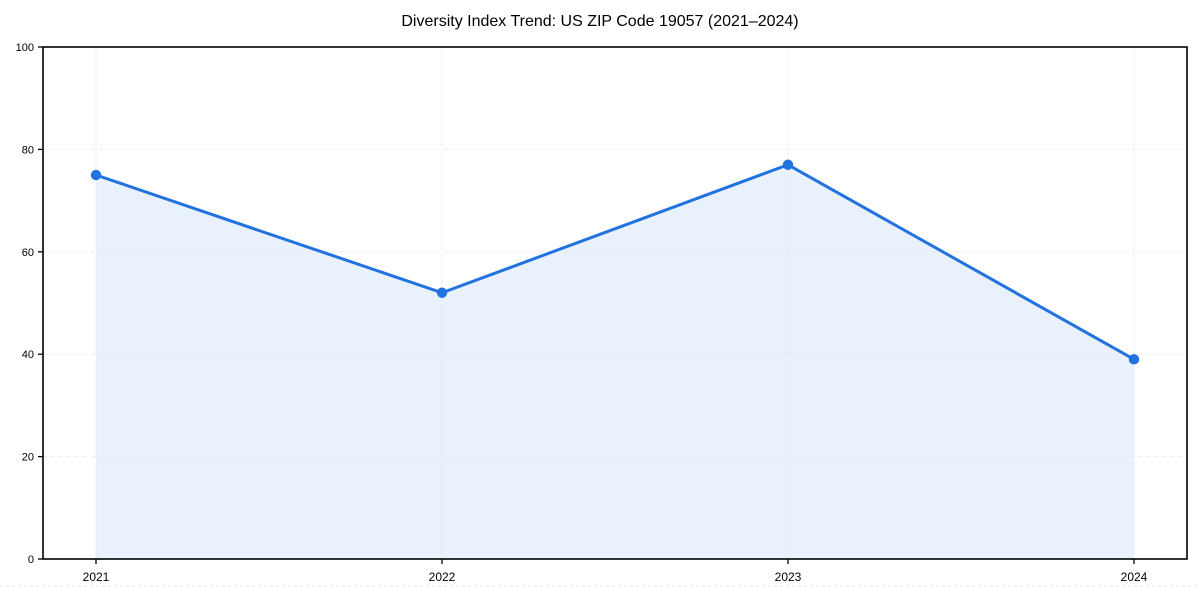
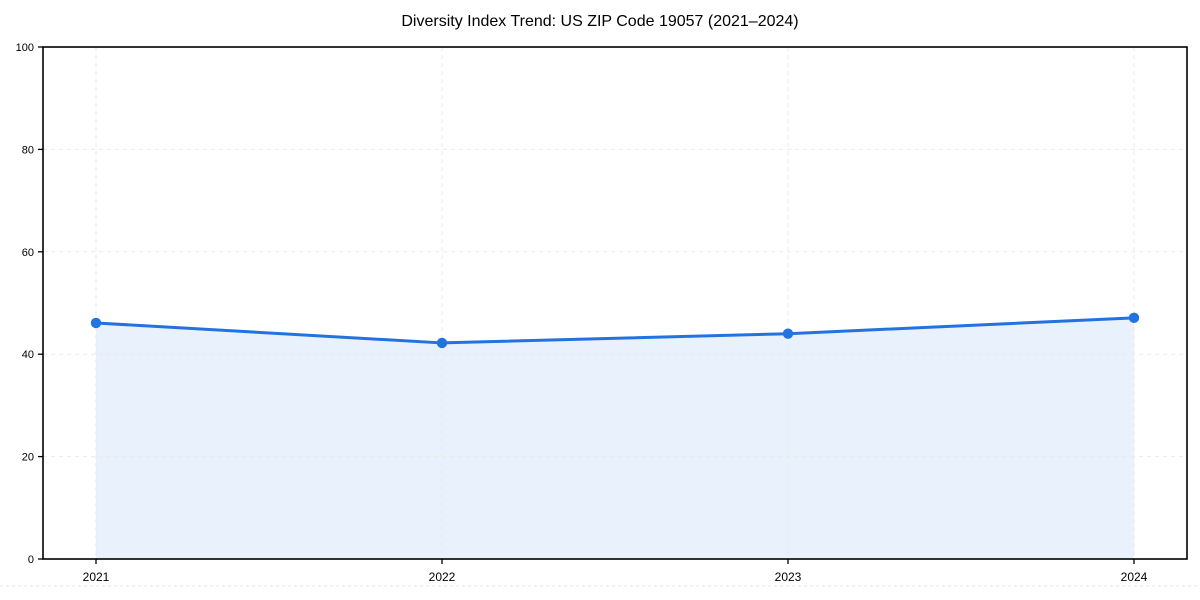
2021: 75 -> 46
2022: 52 -> 42
2023: 77 -> 44
2024: 39 -> 47
